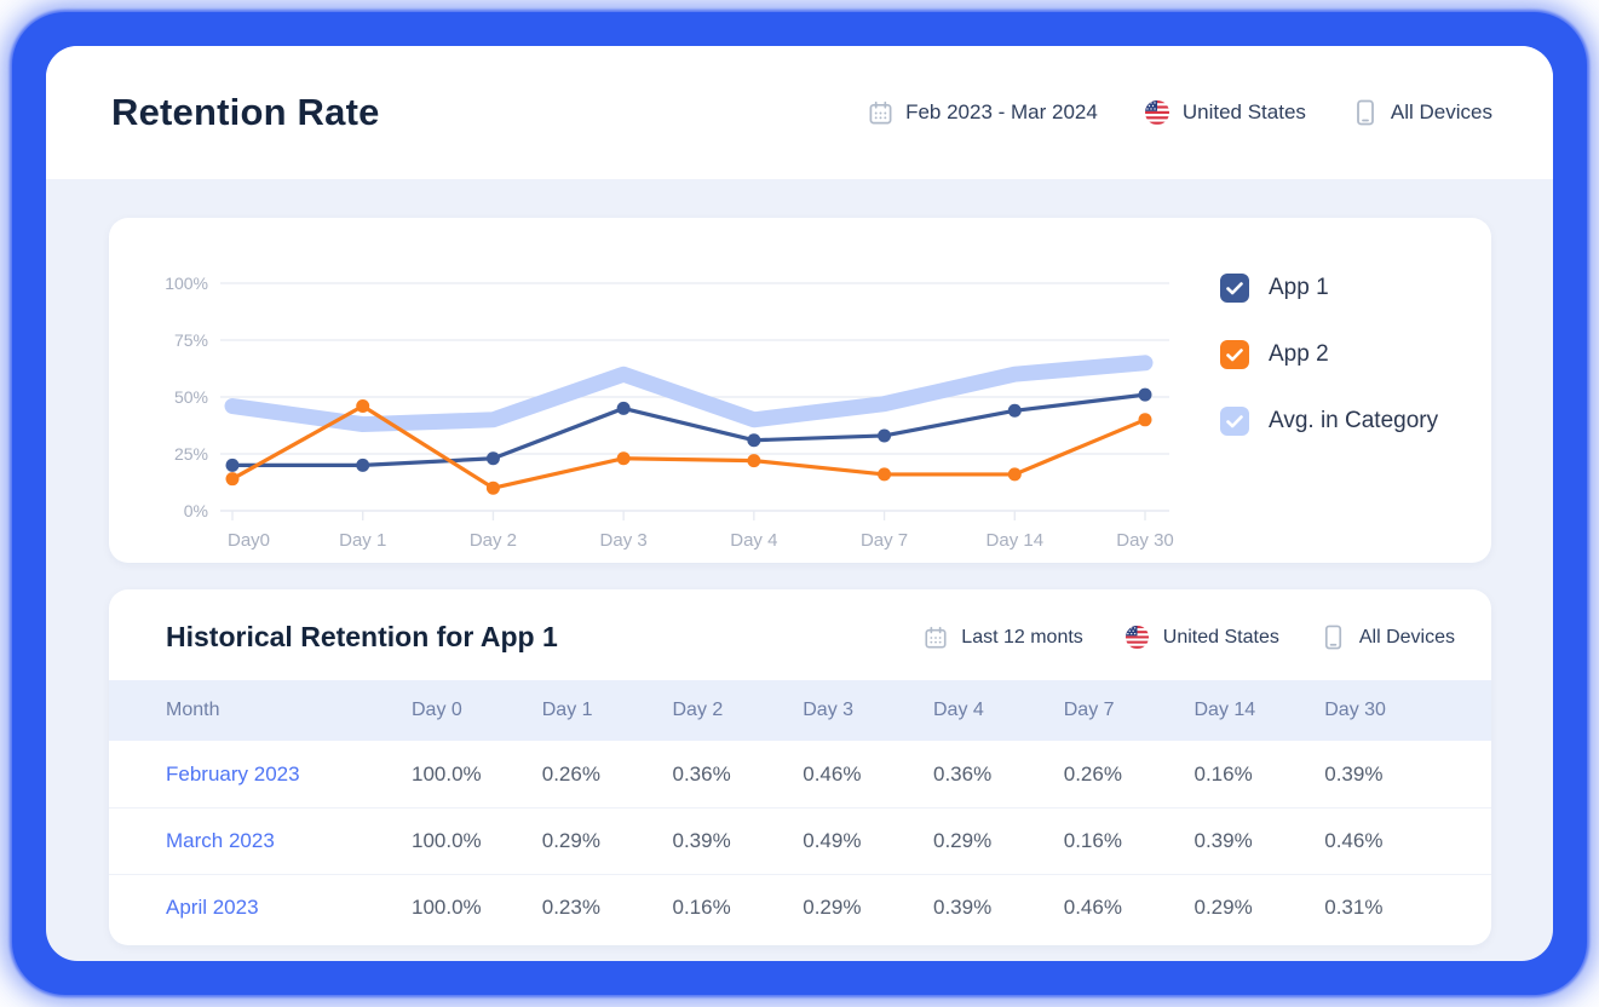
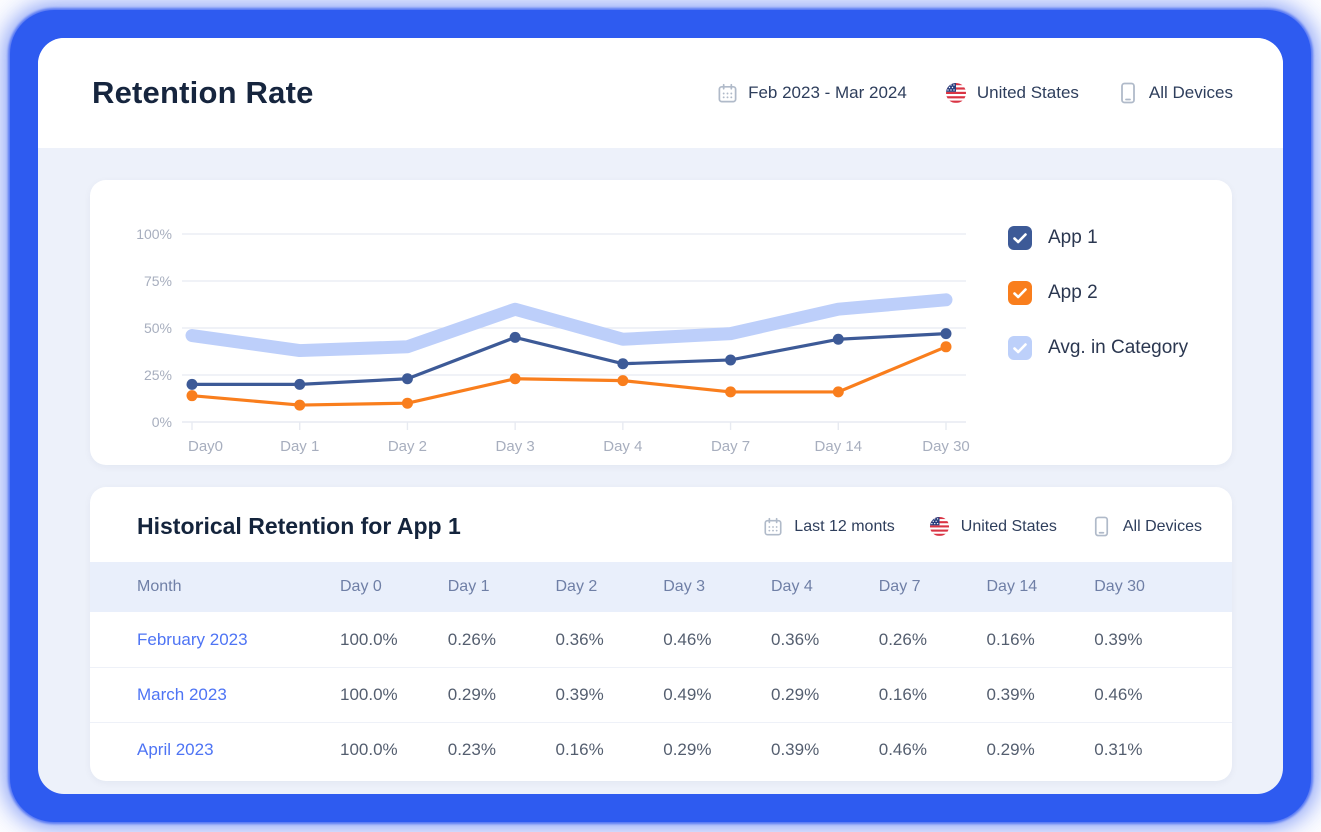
App 2/Day 1: 46% -> 9%
Avg. in Category/Day 4: 40% -> 44%
App 1/Day 30: 51% -> 47%
